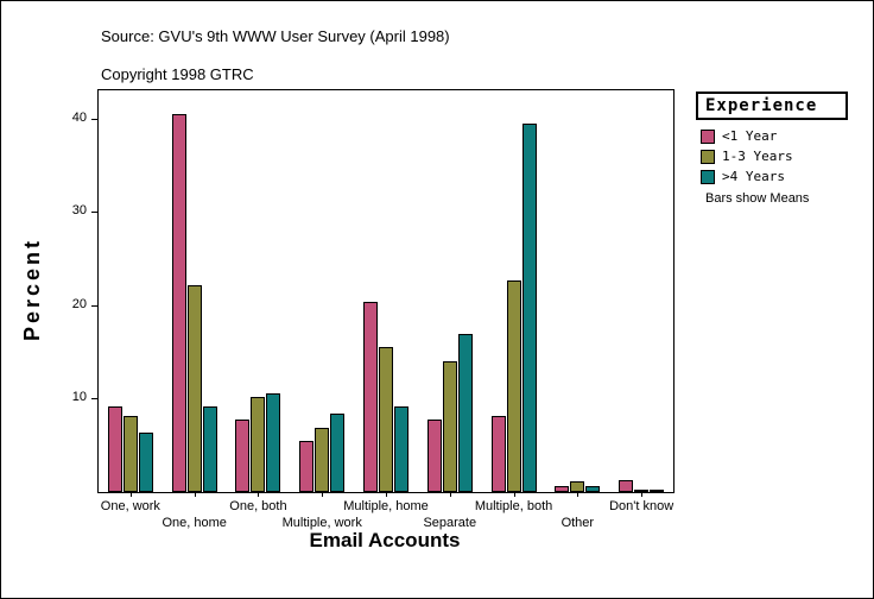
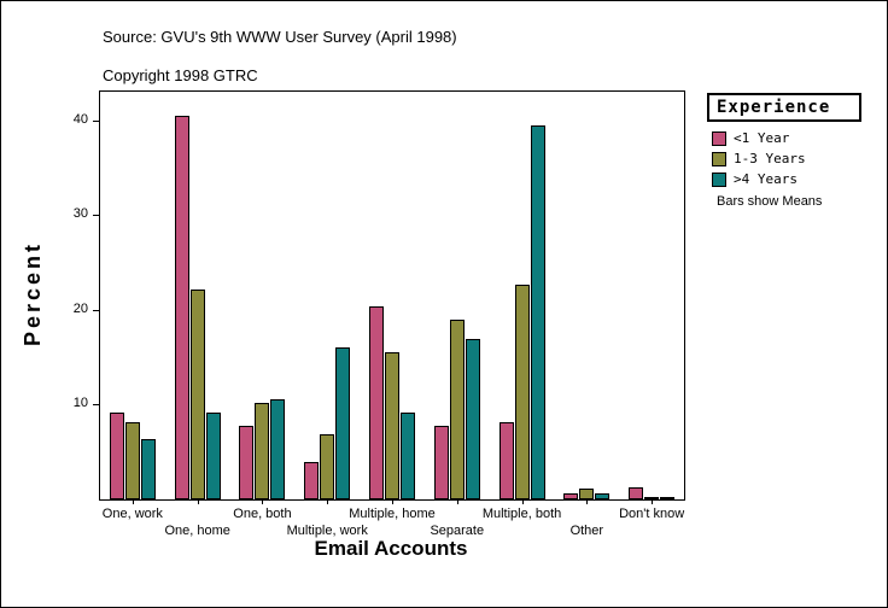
<1 Year/Multiple, work: 6 -> 4
>4 Years/Multiple, work: 8 -> 16
1-3 Years/Separate: 14 -> 19
